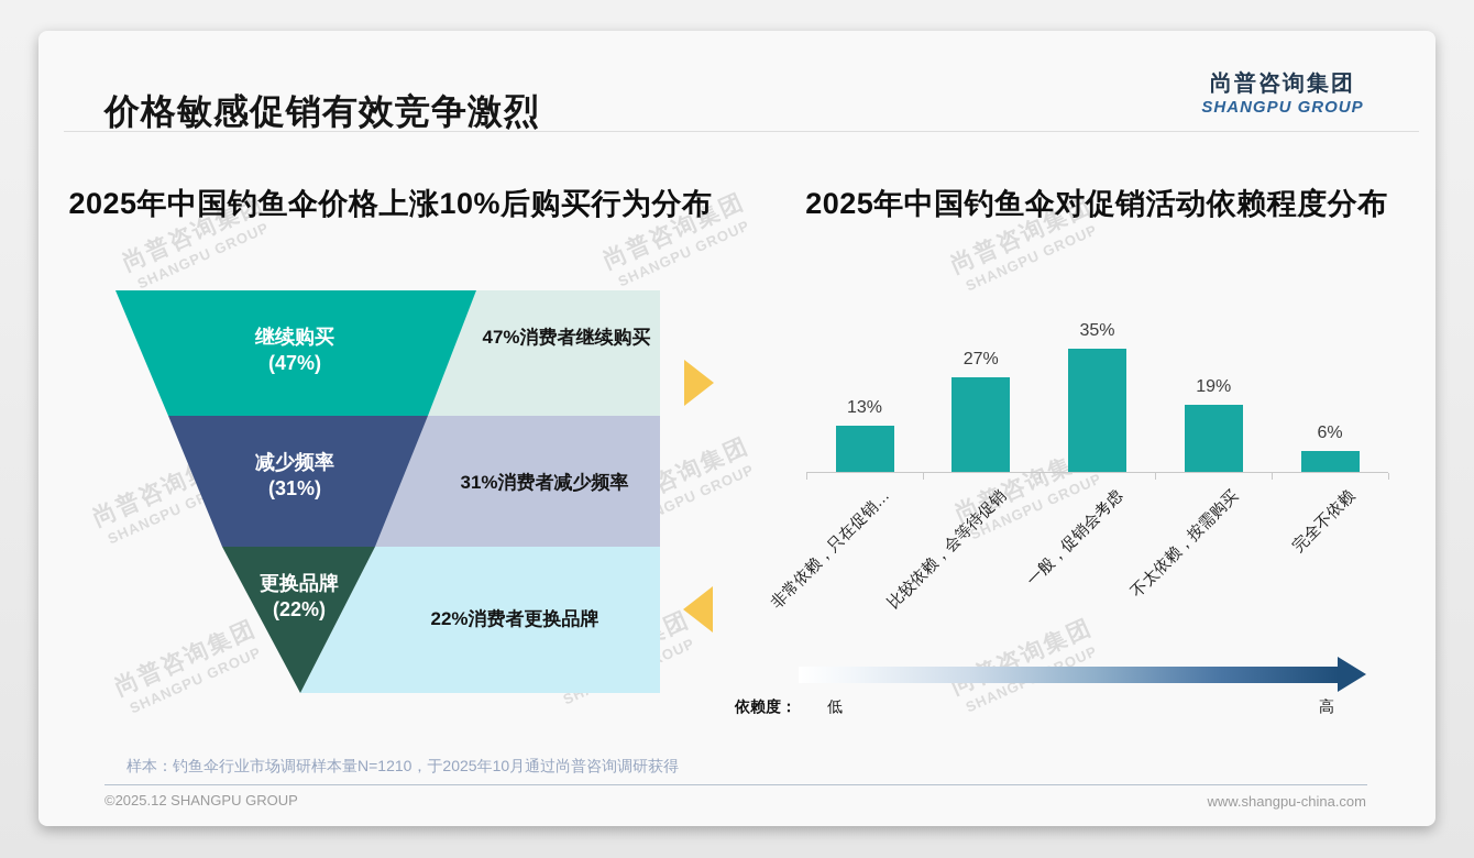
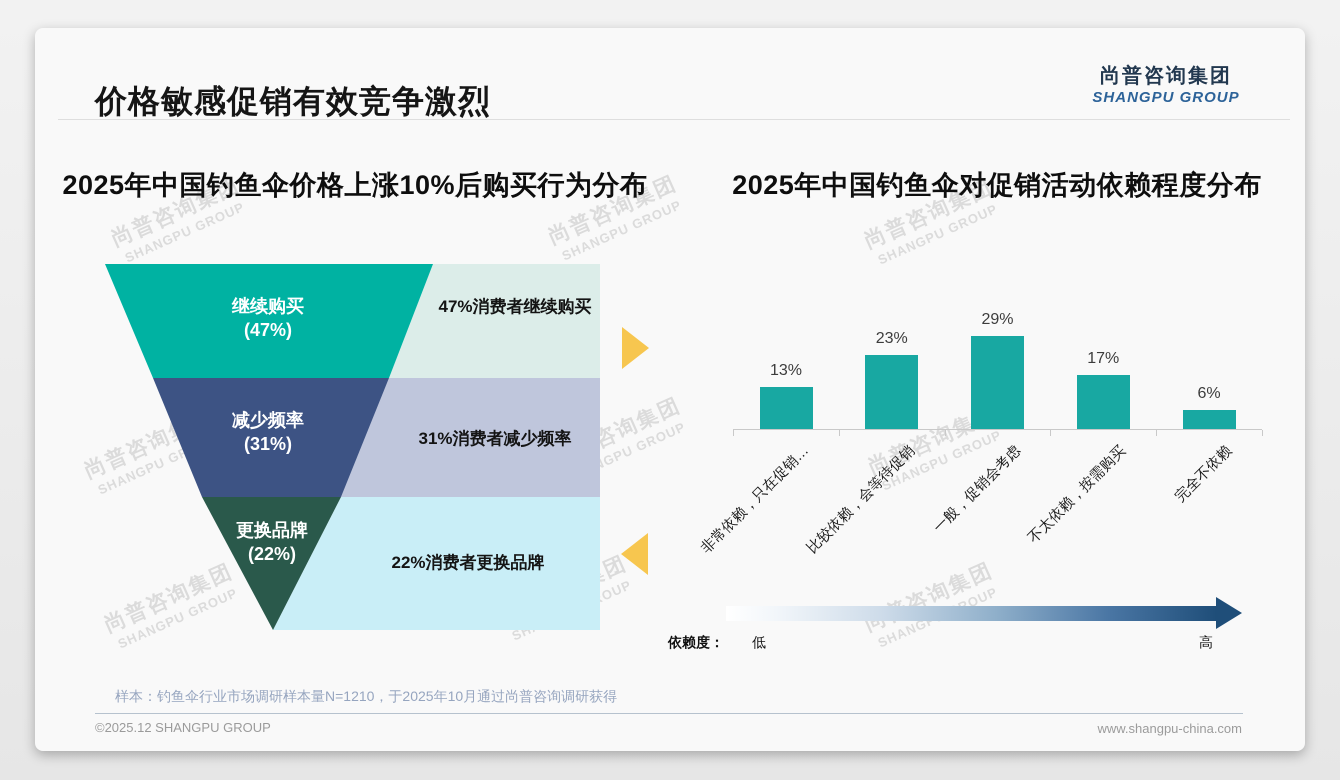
2025年中国钓鱼伞对促销活动依赖程度分布/比较依赖，会等待促销: 27% -> 23%
2025年中国钓鱼伞对促销活动依赖程度分布/一般，促销会考虑: 35% -> 29%
2025年中国钓鱼伞对促销活动依赖程度分布/不太依赖，按需购买: 19% -> 17%
